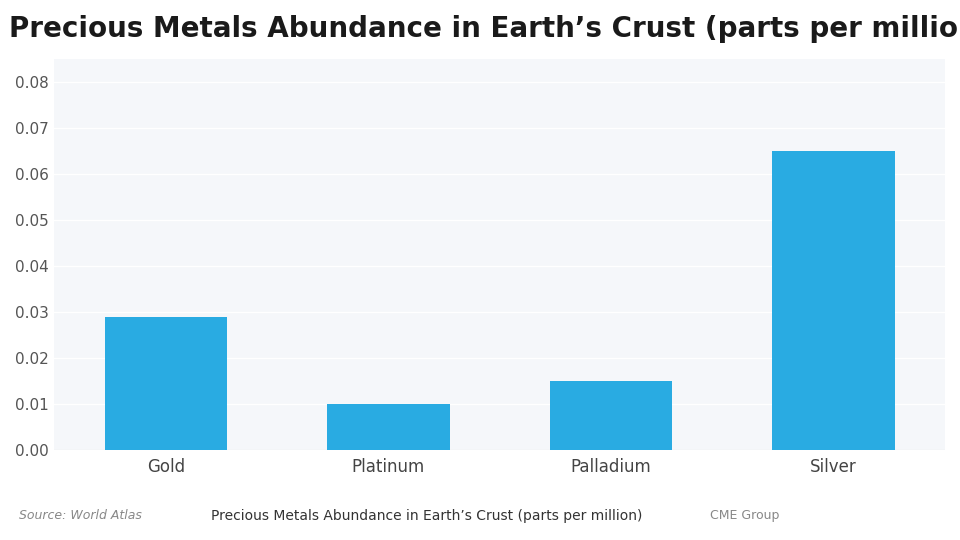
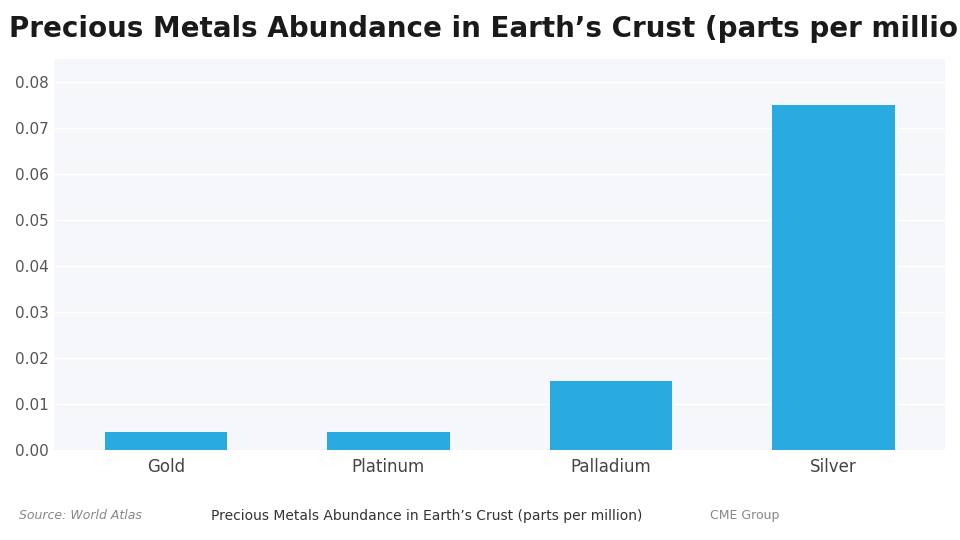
Gold: 0.029 -> 0.004
Platinum: 0.010 -> 0.004
Silver: 0.065 -> 0.075
